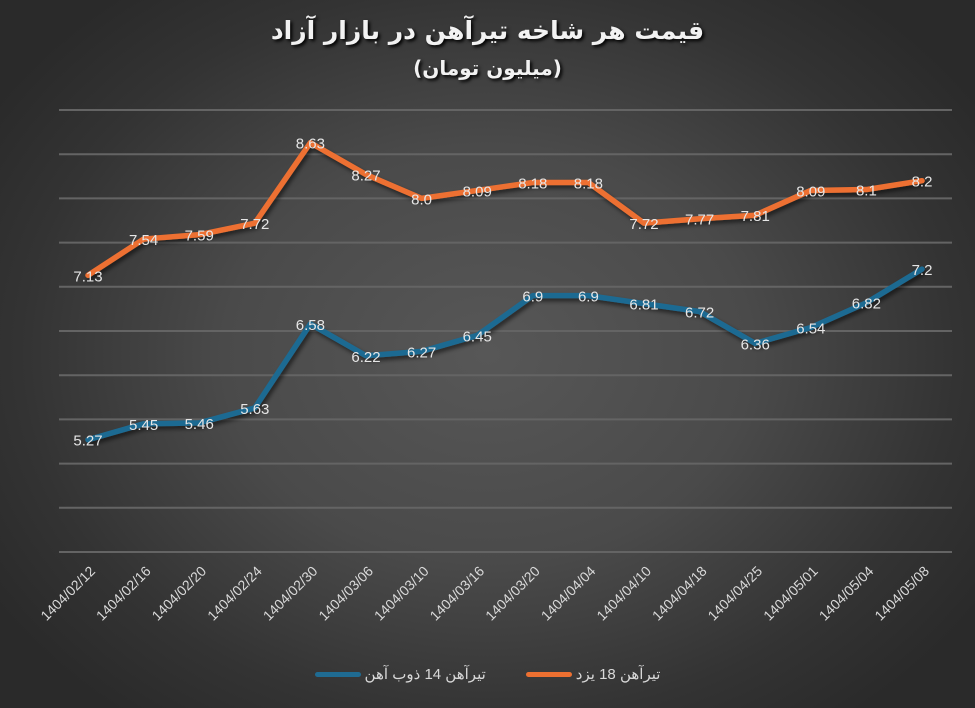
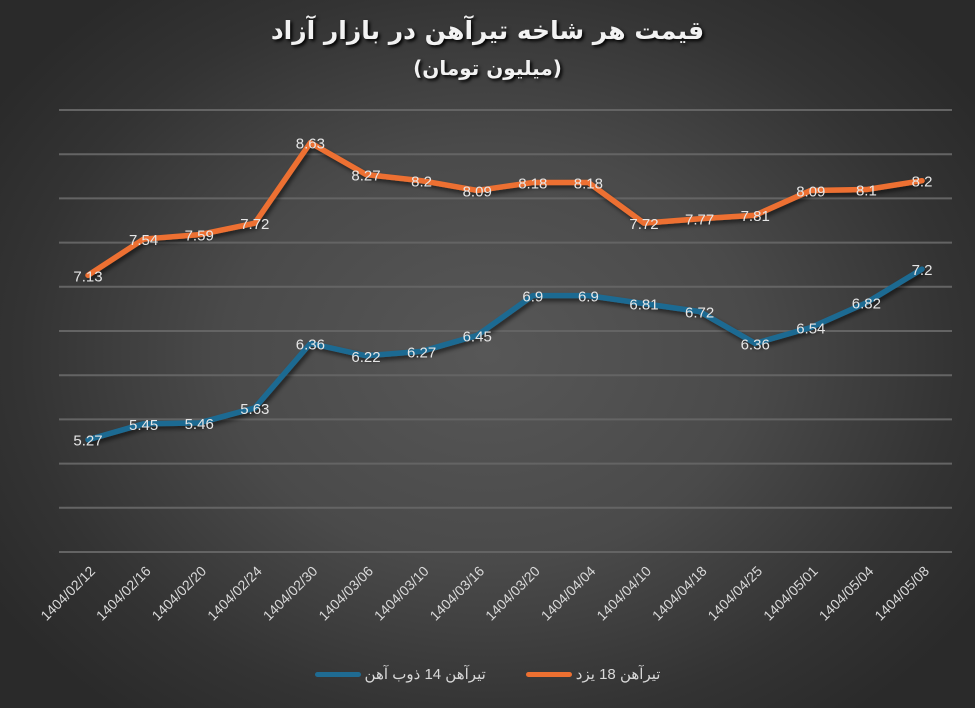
تیرآهن 14 ذوب آهن/1404/02/30: 6.58 -> 6.36
تیرآهن 18 یزد/1404/03/10: 8.0 -> 8.2
